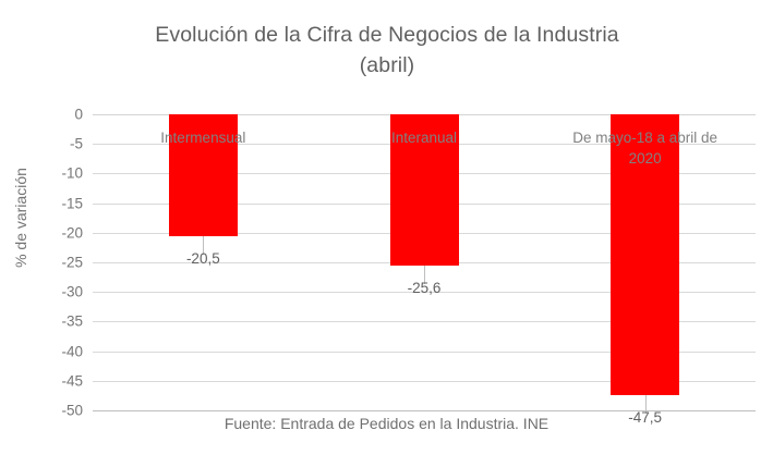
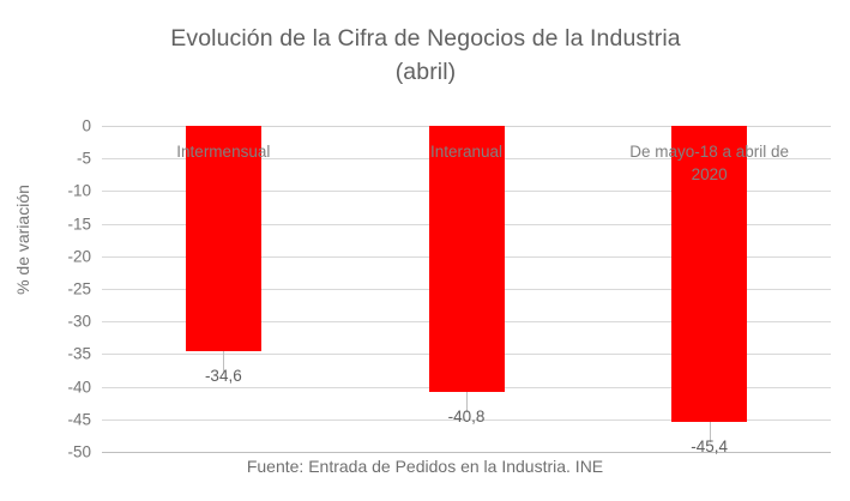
Intermensual: -20,5 -> -34,6
Interanual: -25,6 -> -40,8
De mayo-18 a abril de 2020: -47,5 -> -45,4
